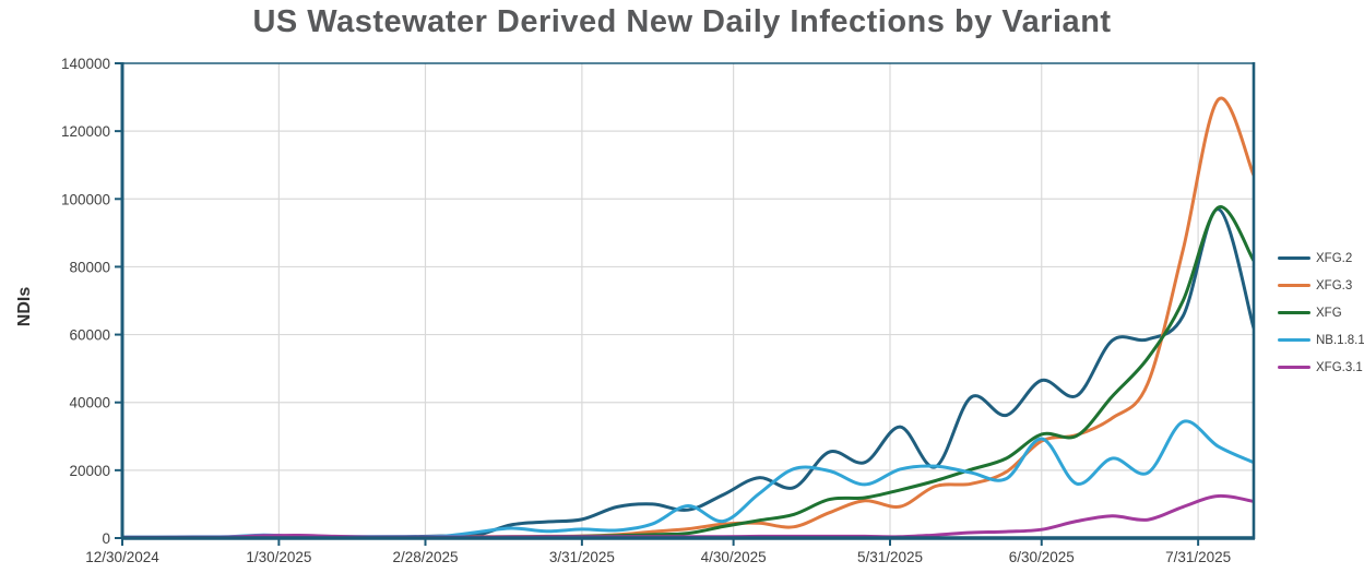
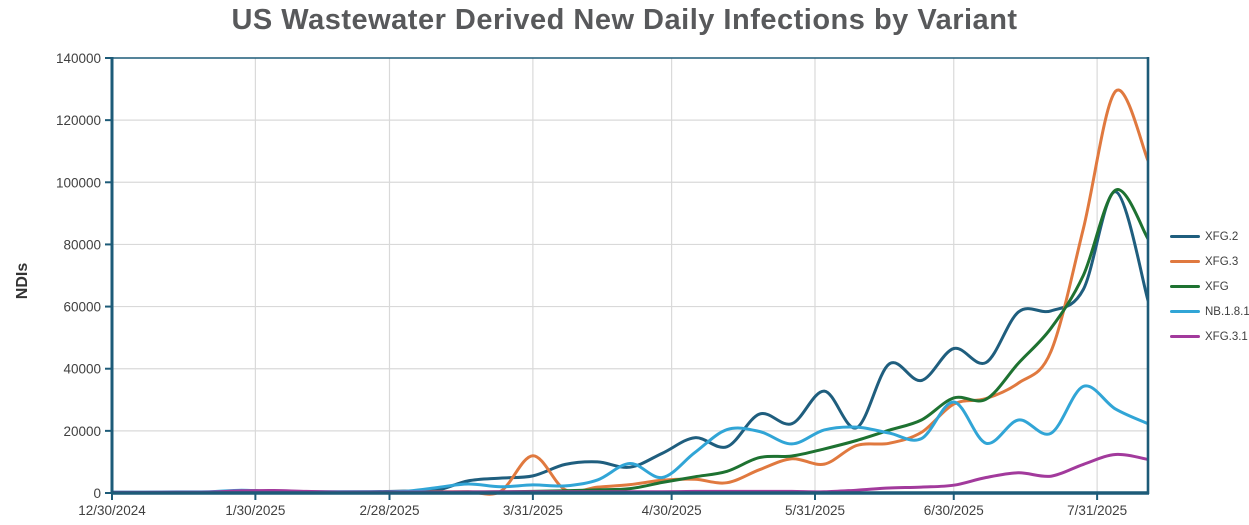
XFG.3/3/31/2025: 1000 -> 12000
